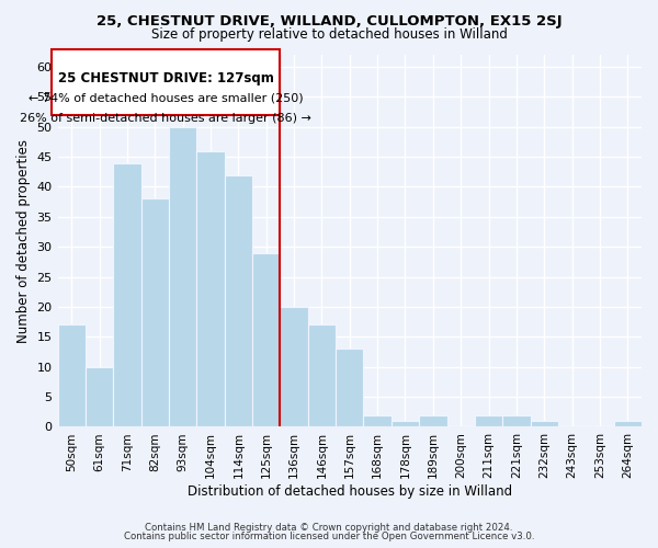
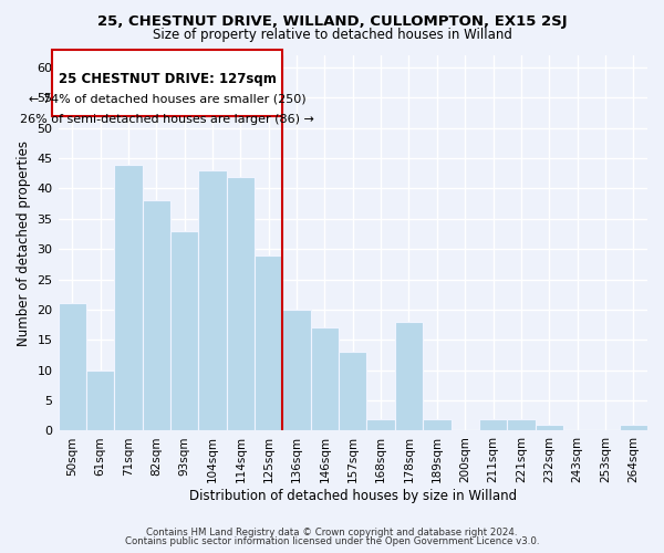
50sqm: 17 -> 21
93sqm: 50 -> 33
104sqm: 46 -> 43
178sqm: 1 -> 18
